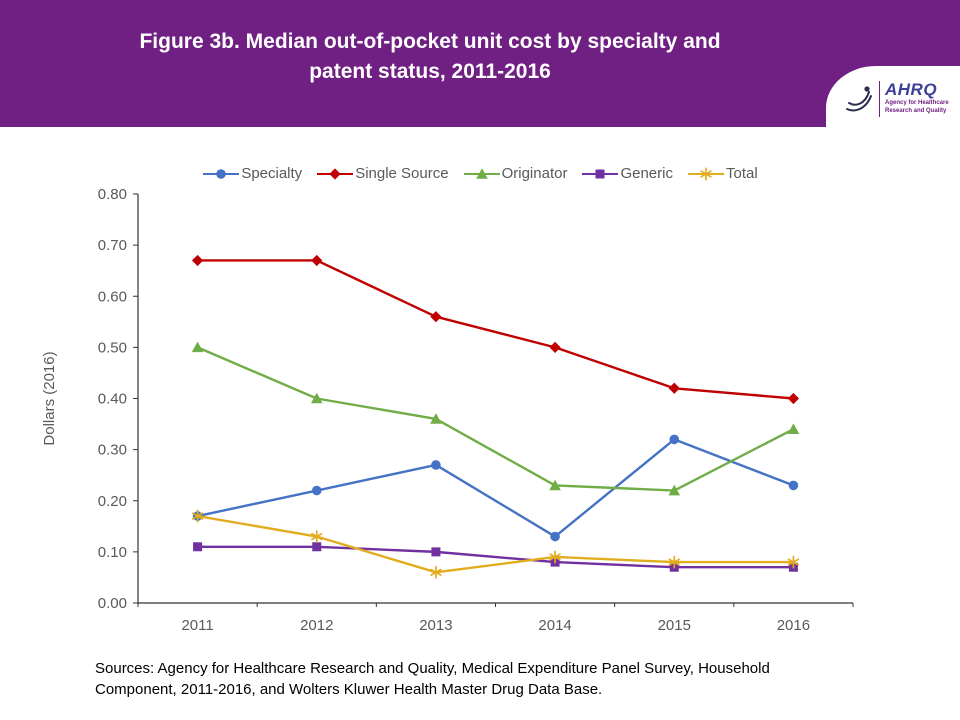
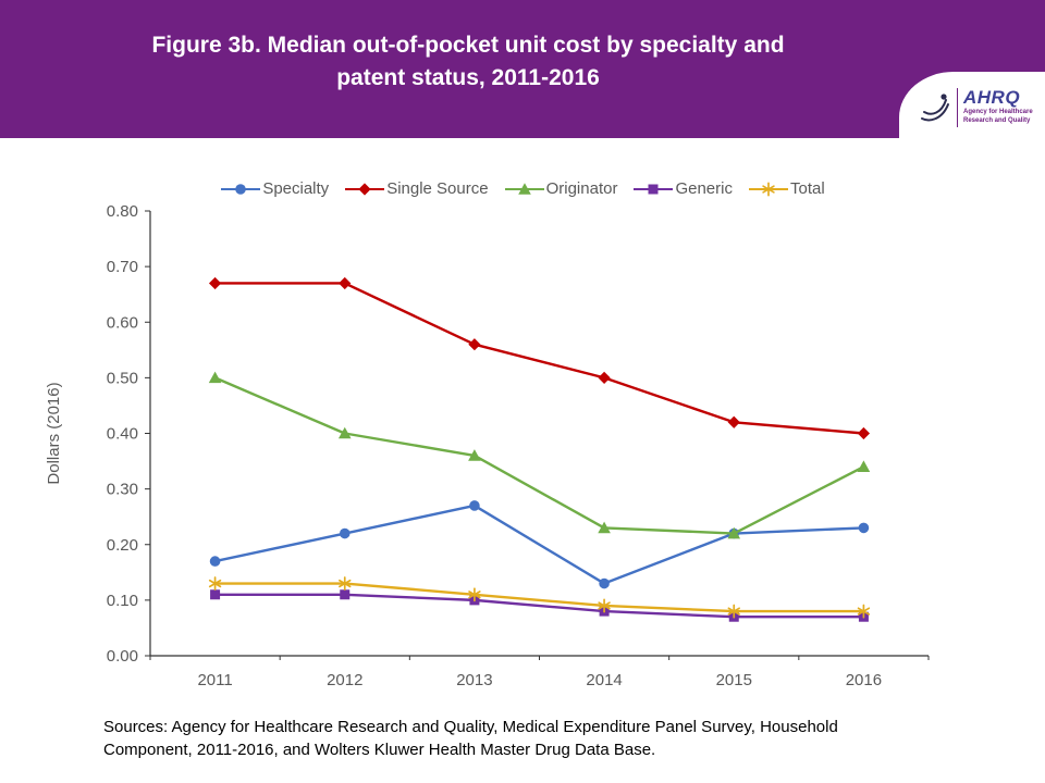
Total/2011: 0.17 -> 0.13
Total/2013: 0.06 -> 0.11
Specialty/2015: 0.32 -> 0.22
